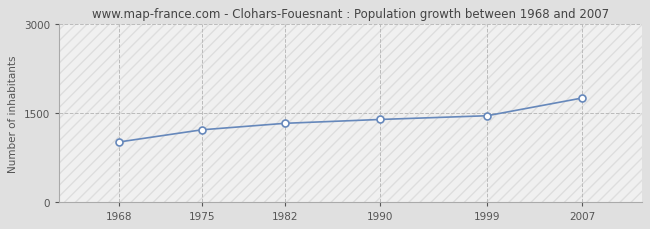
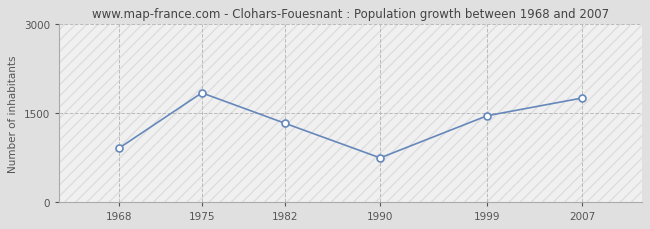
1968: 1010 -> 900
1975: 1220 -> 1840
1990: 1390 -> 740
